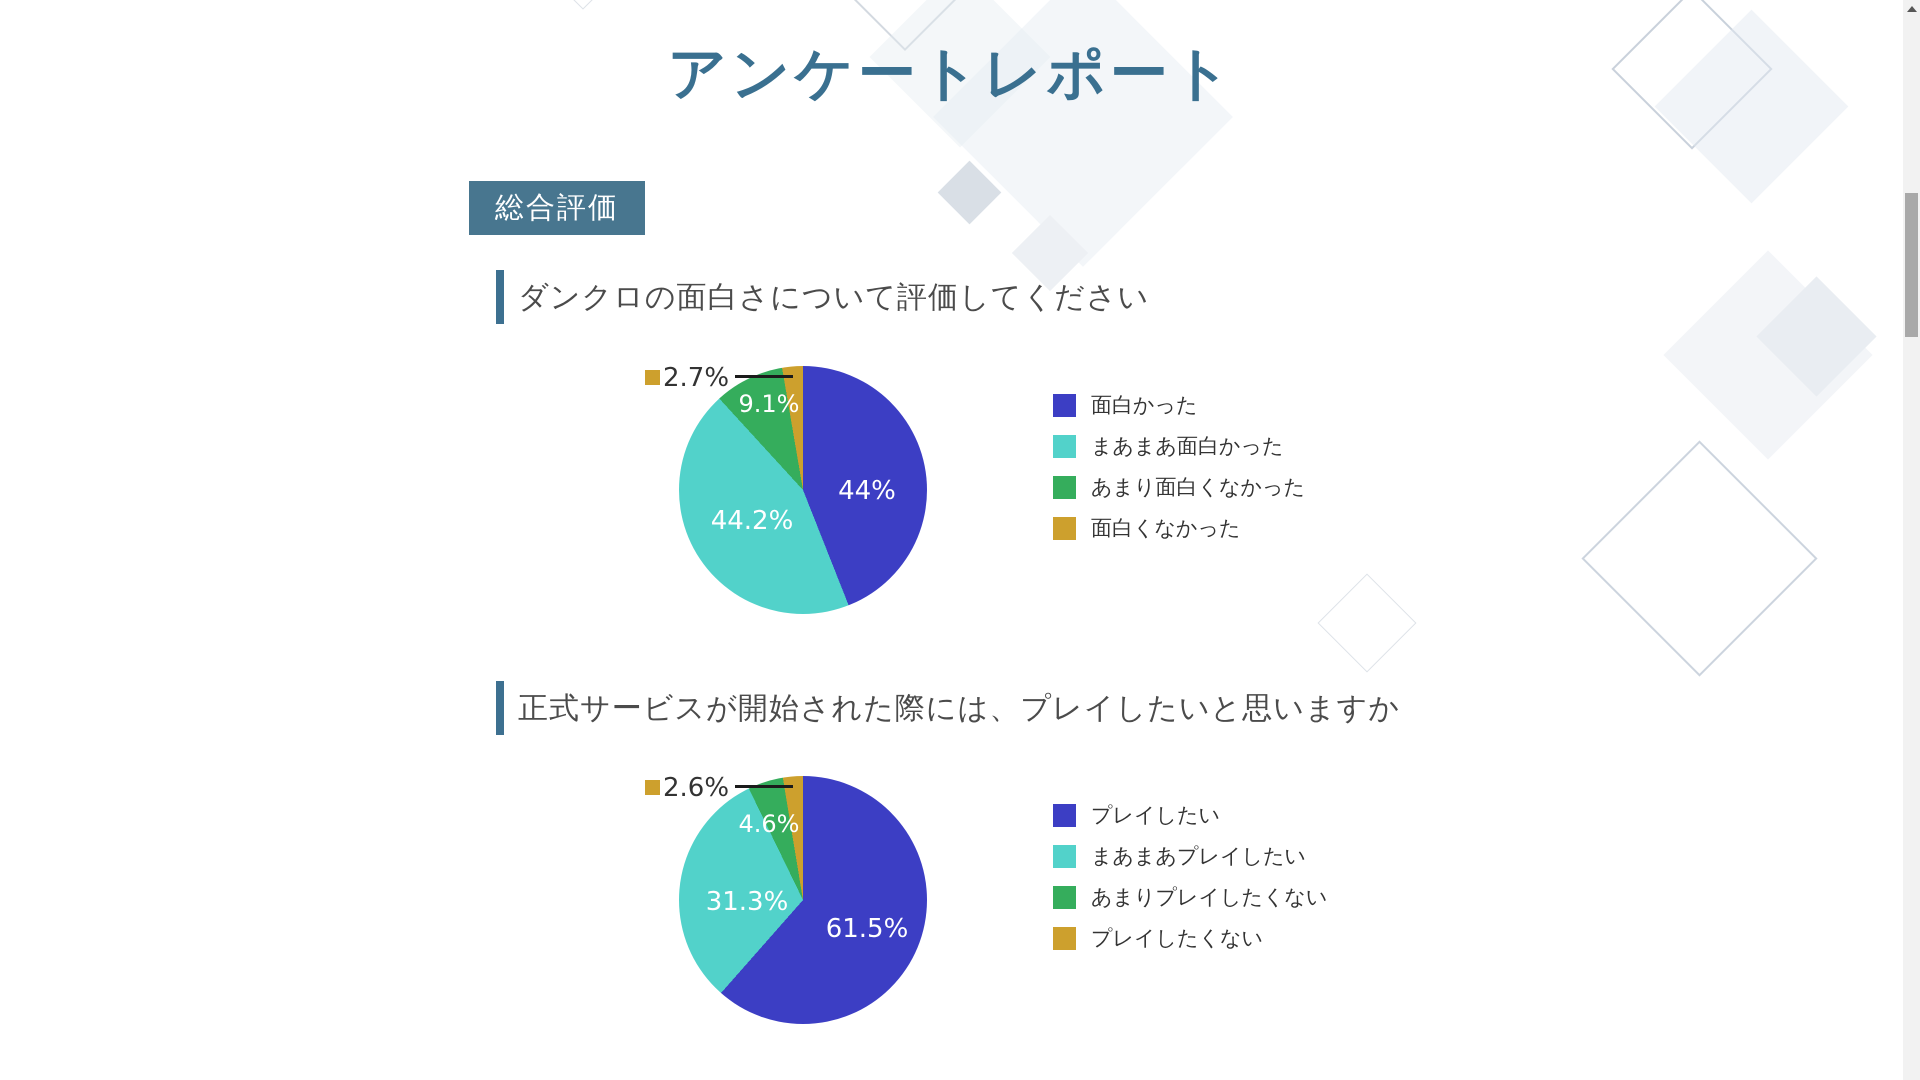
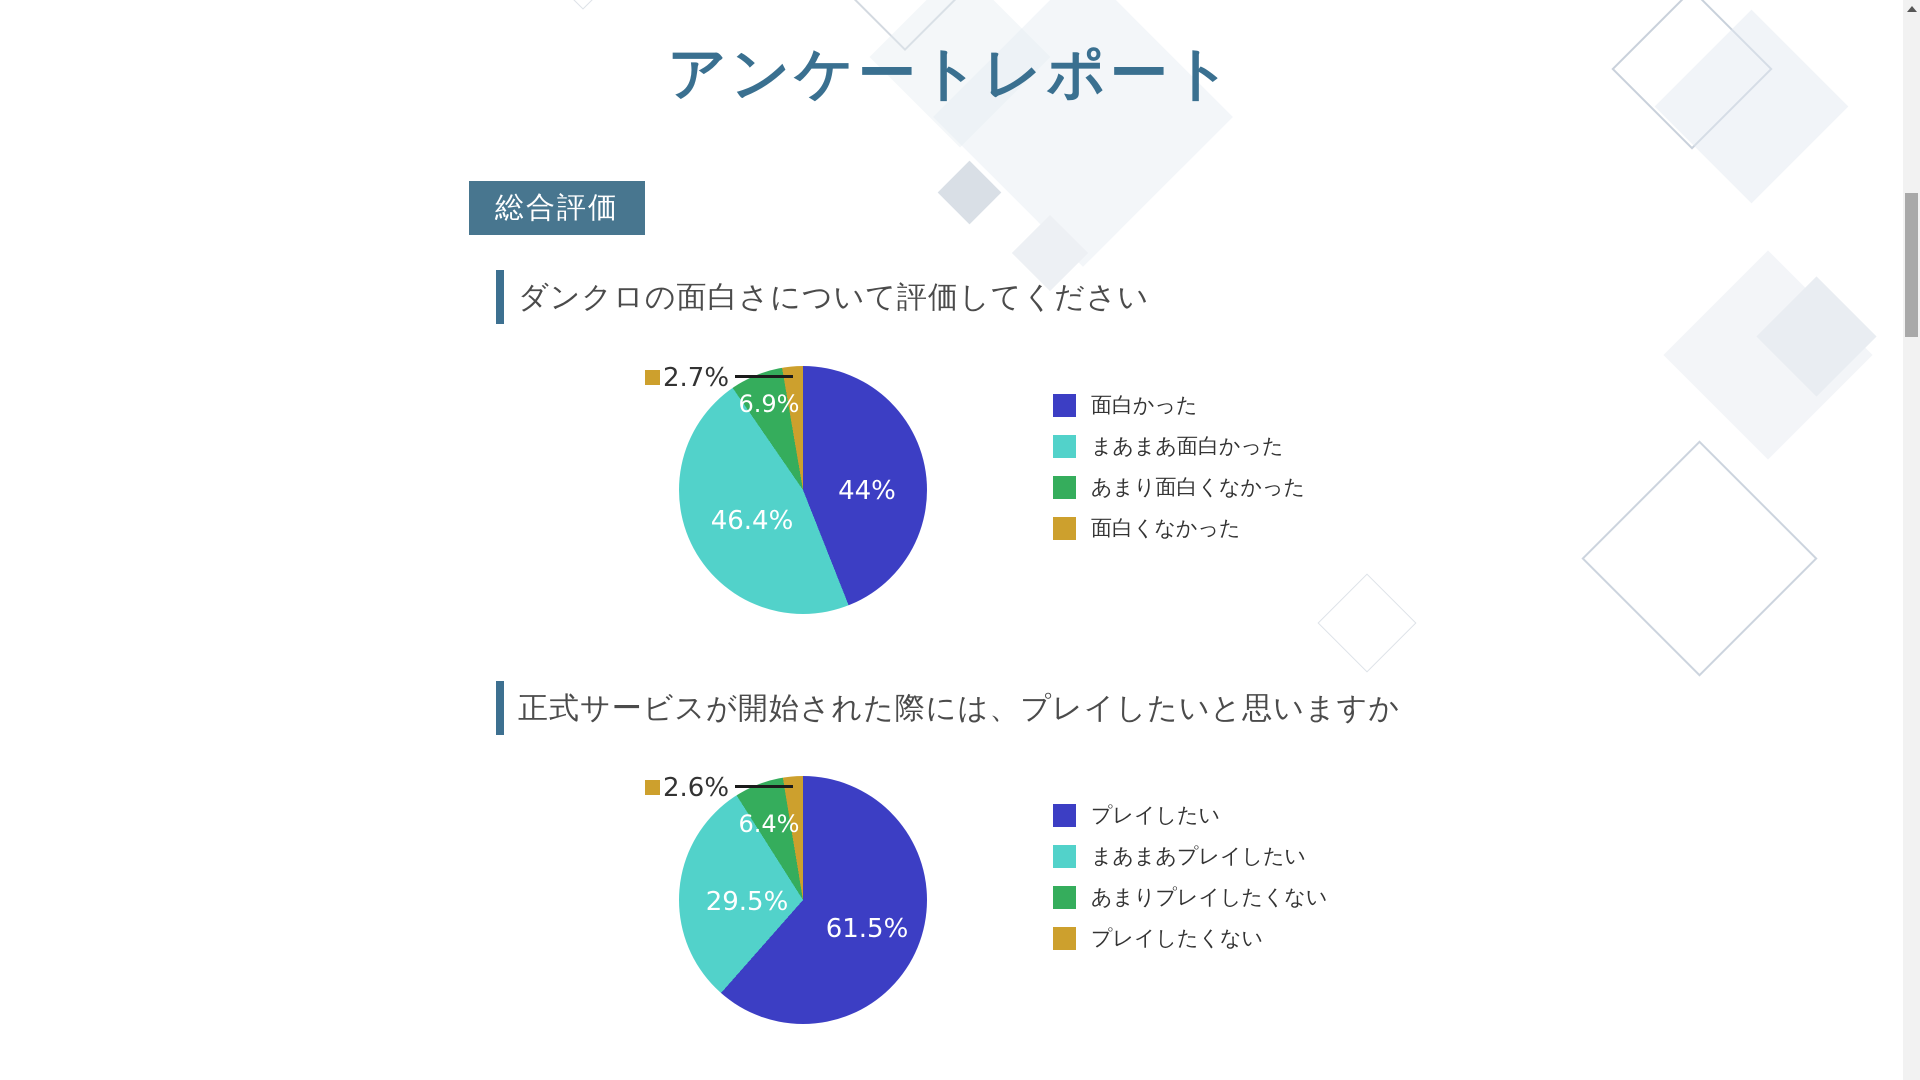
ダンクロの面白さについて評価してください/まあまあ面白かった: 44.2% -> 46.4%
ダンクロの面白さについて評価してください/あまり面白くなかった: 9.1% -> 6.9%
正式サービスが開始された際には、プレイしたいと思いますか/まあまあプレイしたい: 31.3% -> 29.5%
正式サービスが開始された際には、プレイしたいと思いますか/あまりプレイしたくない: 4.6% -> 6.4%
